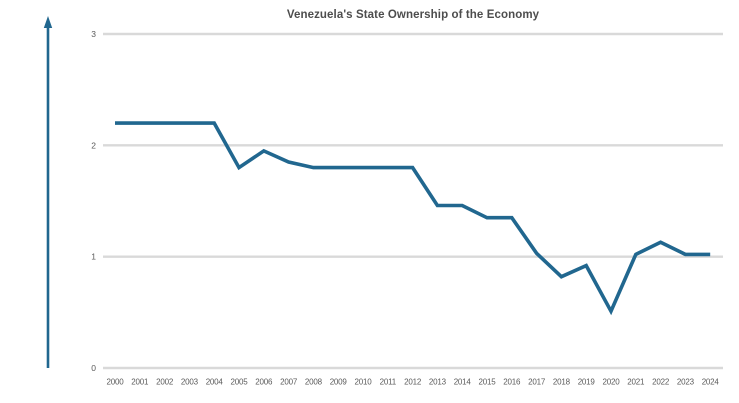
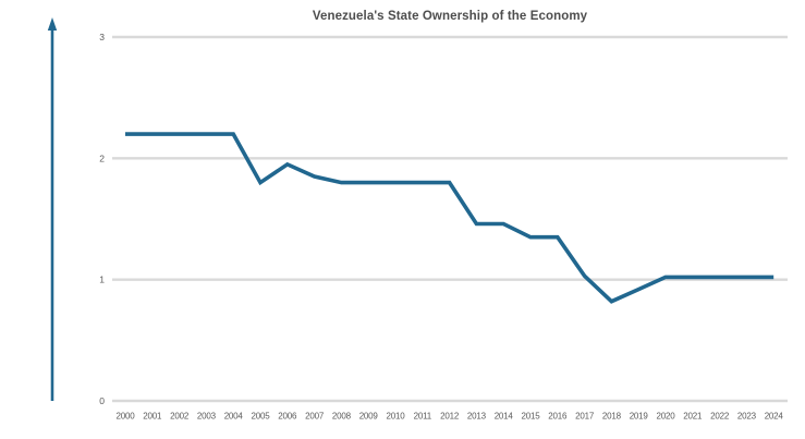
2020: 0.51 -> 1.02
2022: 1.13 -> 1.02
